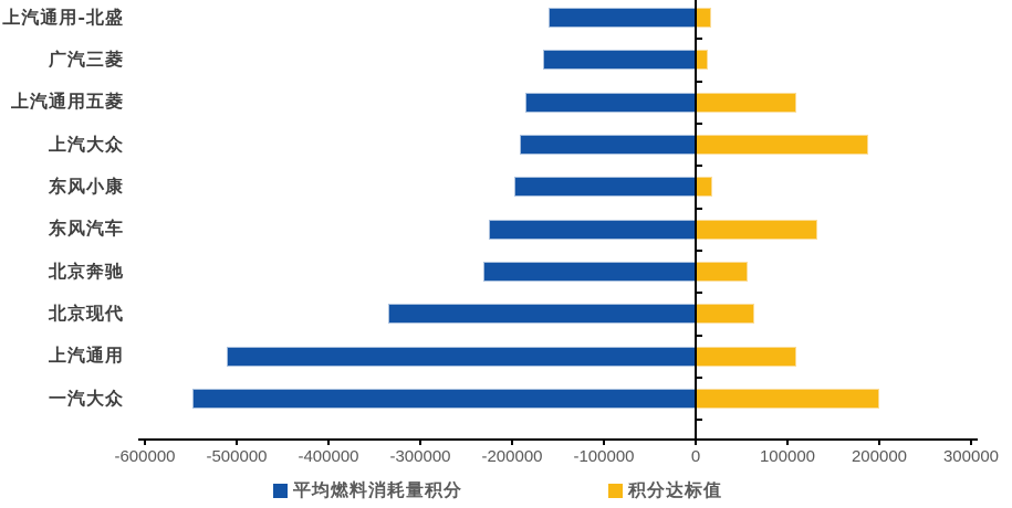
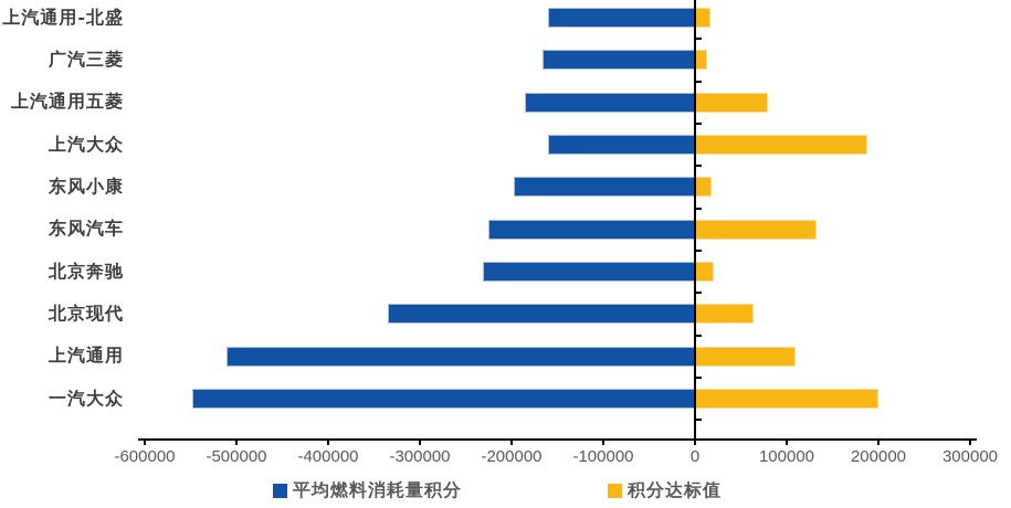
积分达标值/上汽通用五菱: 110000 -> 80000
平均燃料消耗量积分/上汽大众: -190000 -> -160000
积分达标值/北京奔驰: 60000 -> 20000
